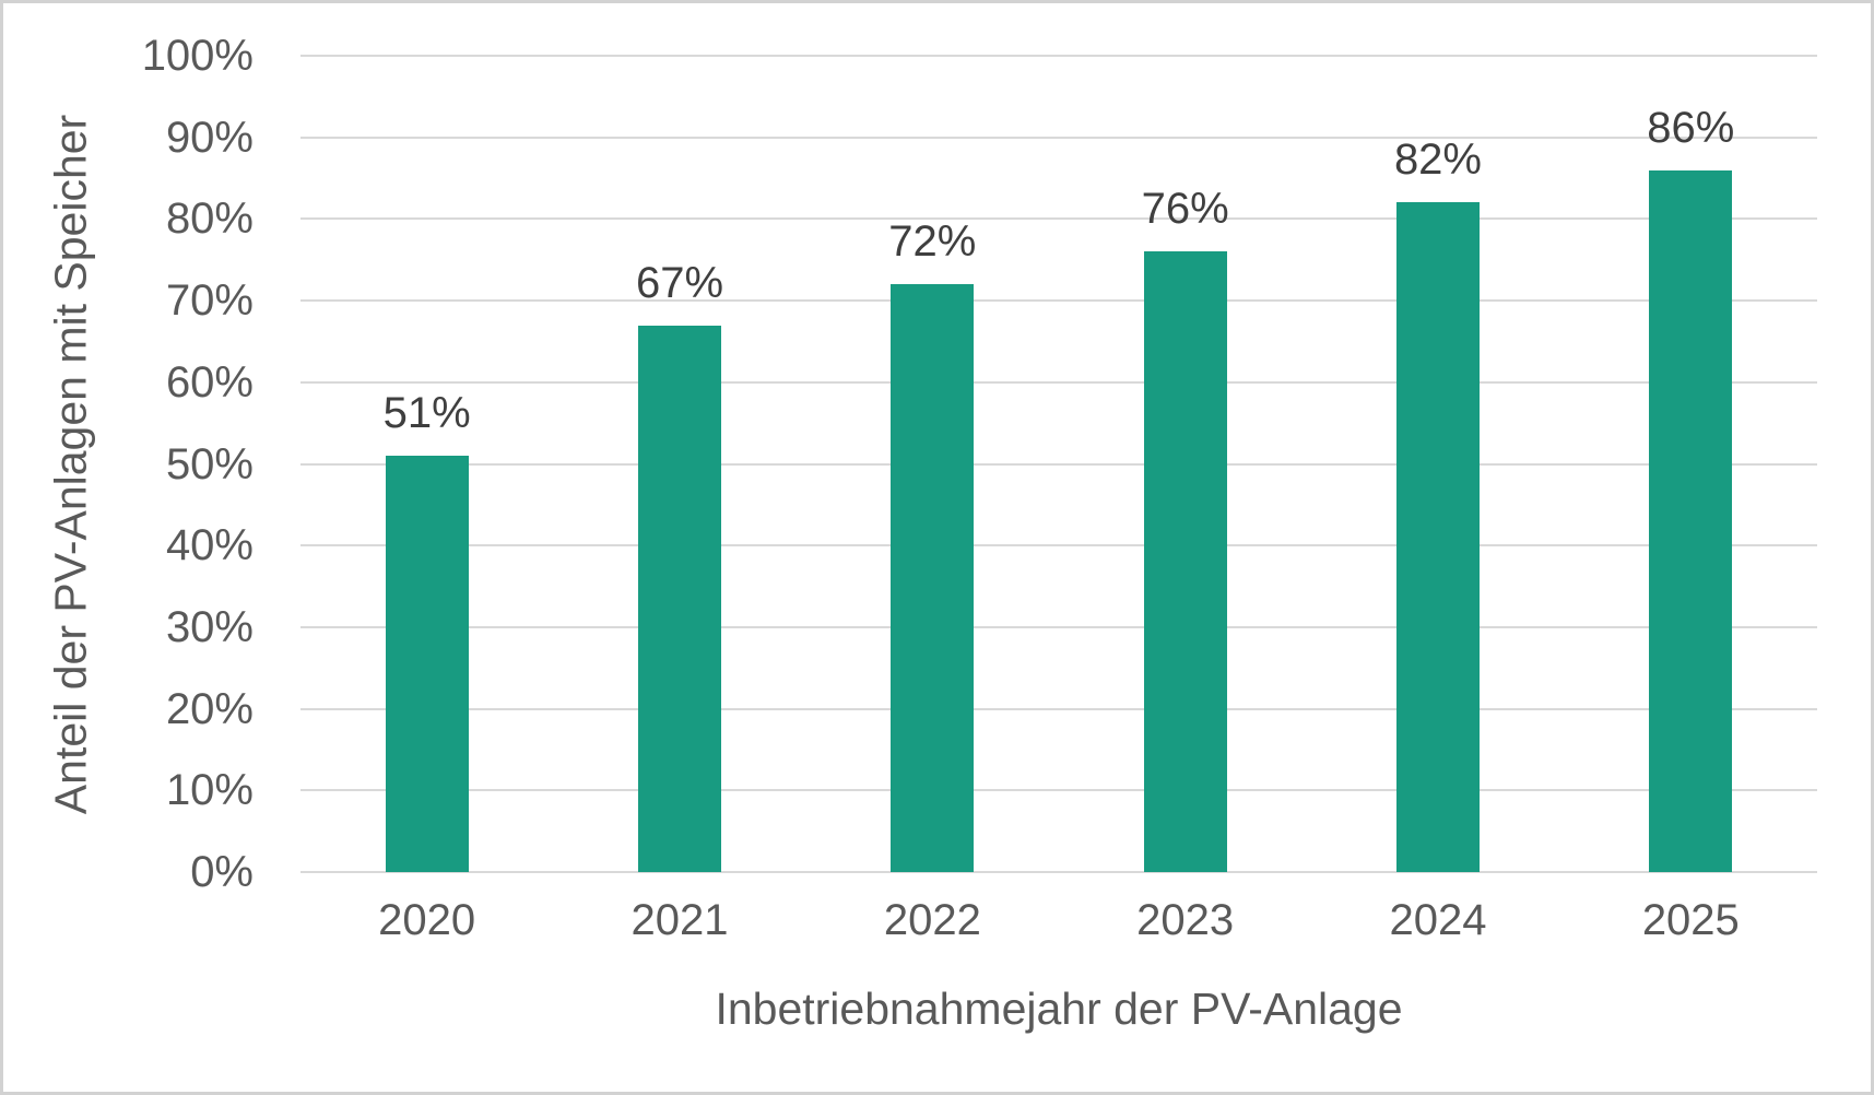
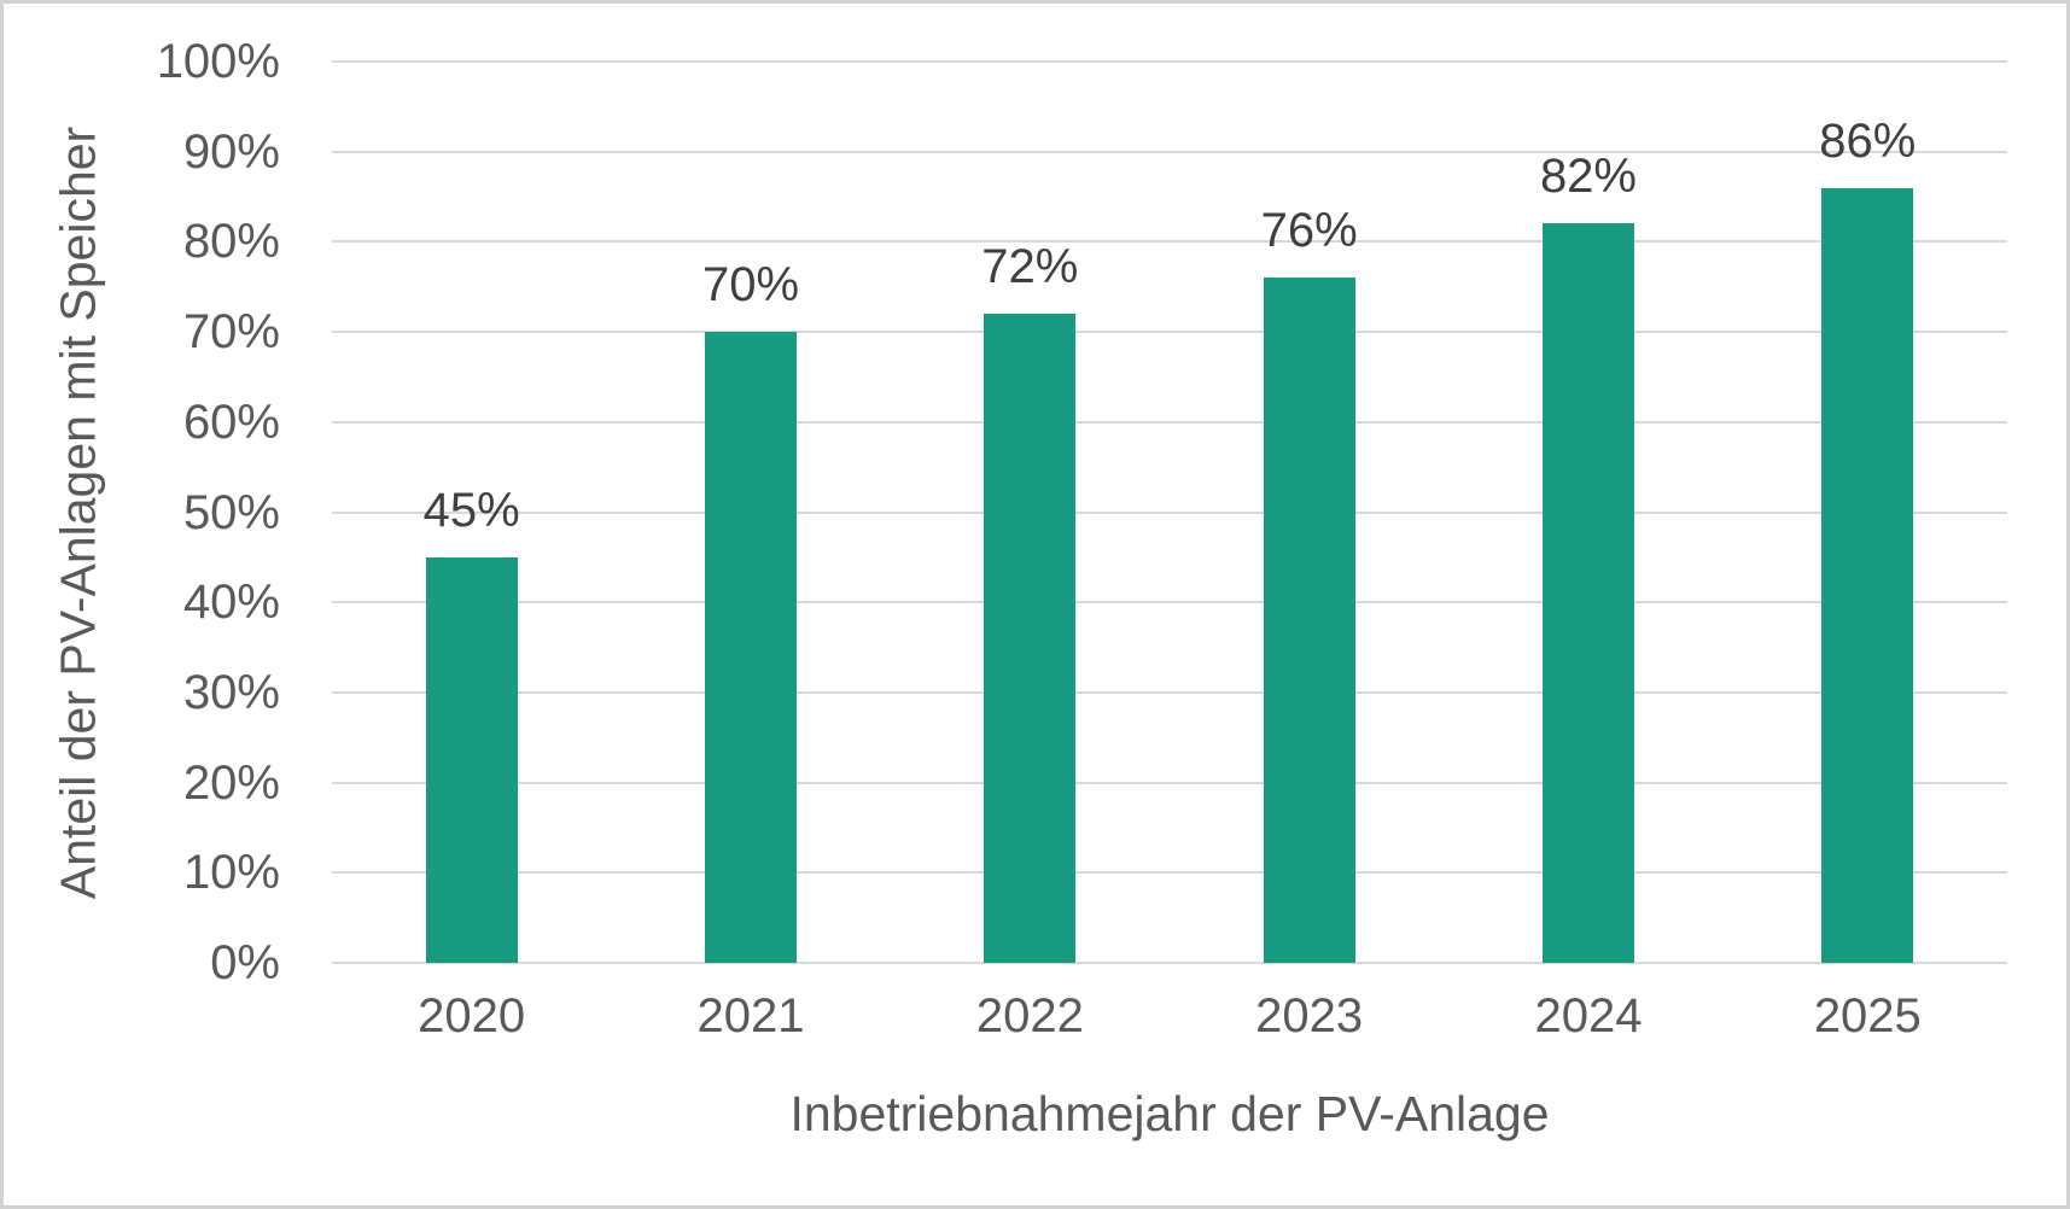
2020: 51% -> 45%
2021: 67% -> 70%
